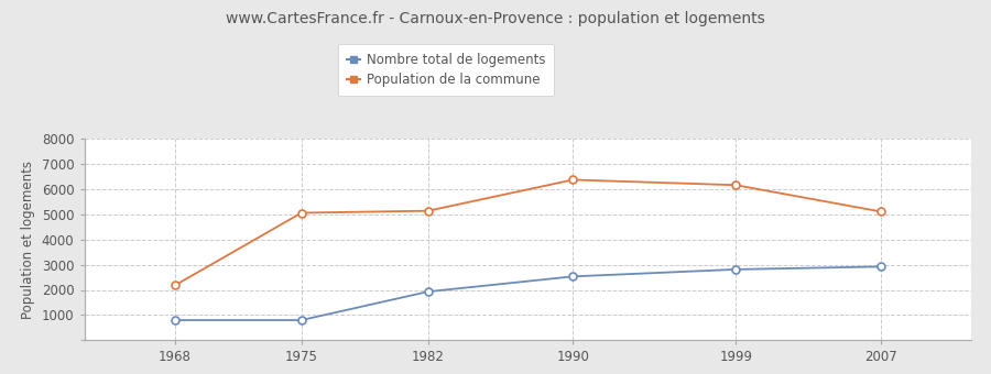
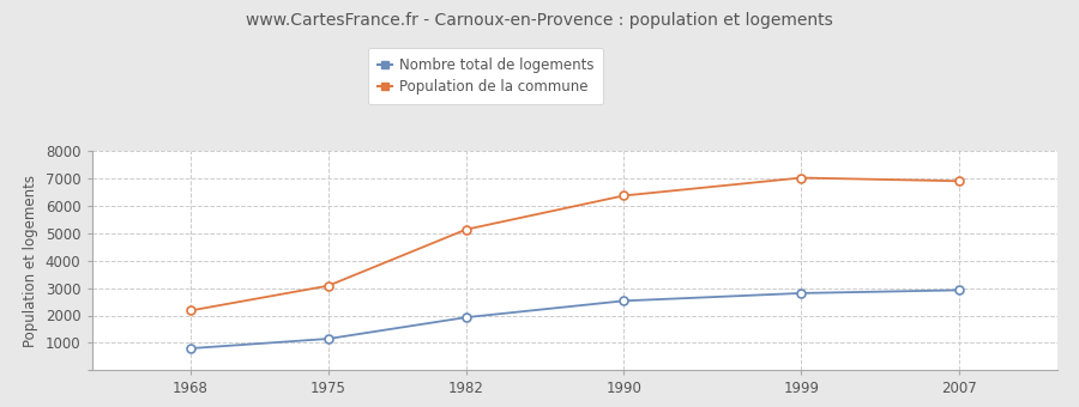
Nombre total de logements/1975: 800 -> 1150
Population de la commune/1975: 5050 -> 3080
Population de la commune/1999: 6150 -> 7010
Population de la commune/2007: 5100 -> 6890
